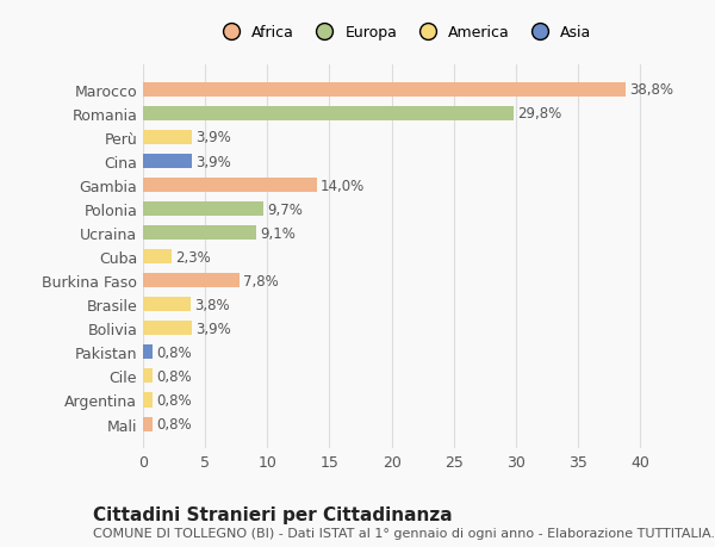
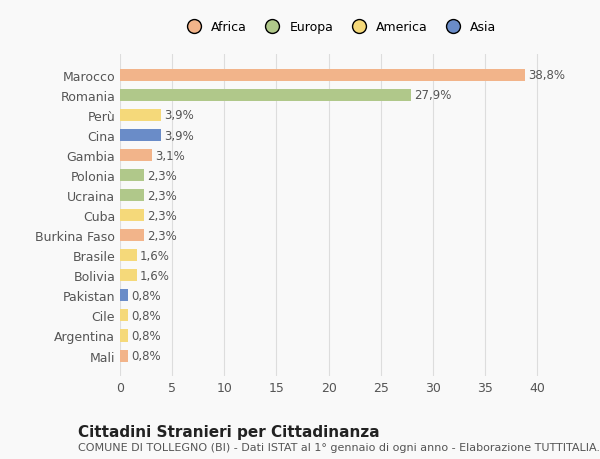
Romania: 29,8% -> 27,9%
Gambia: 14,0% -> 3,1%
Polonia: 9,7% -> 2,3%
Ucraina: 9,1% -> 2,3%
Burkina Faso: 7,8% -> 2,3%
Brasile: 3,8% -> 1,6%
Bolivia: 3,9% -> 1,6%
